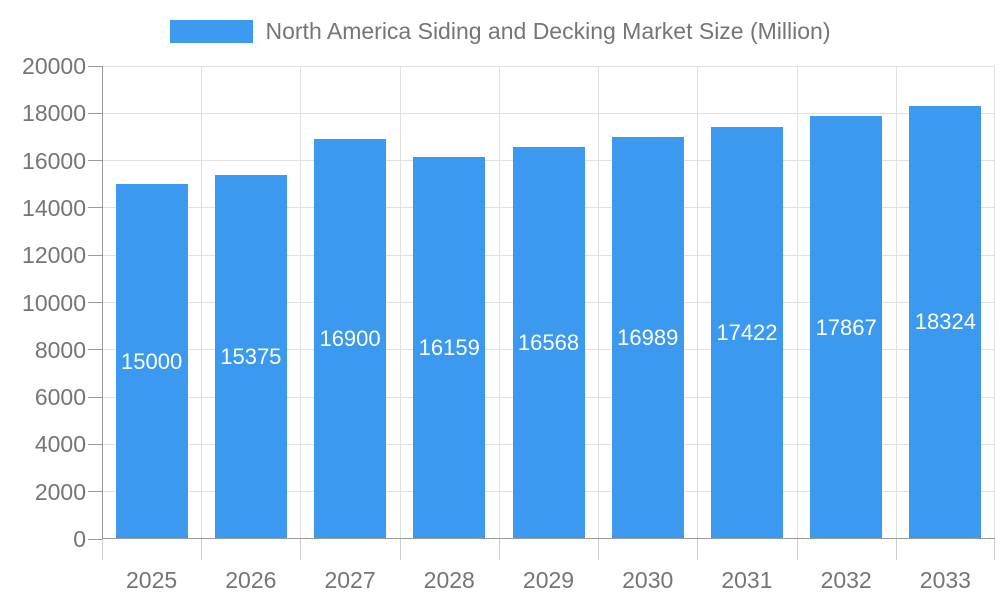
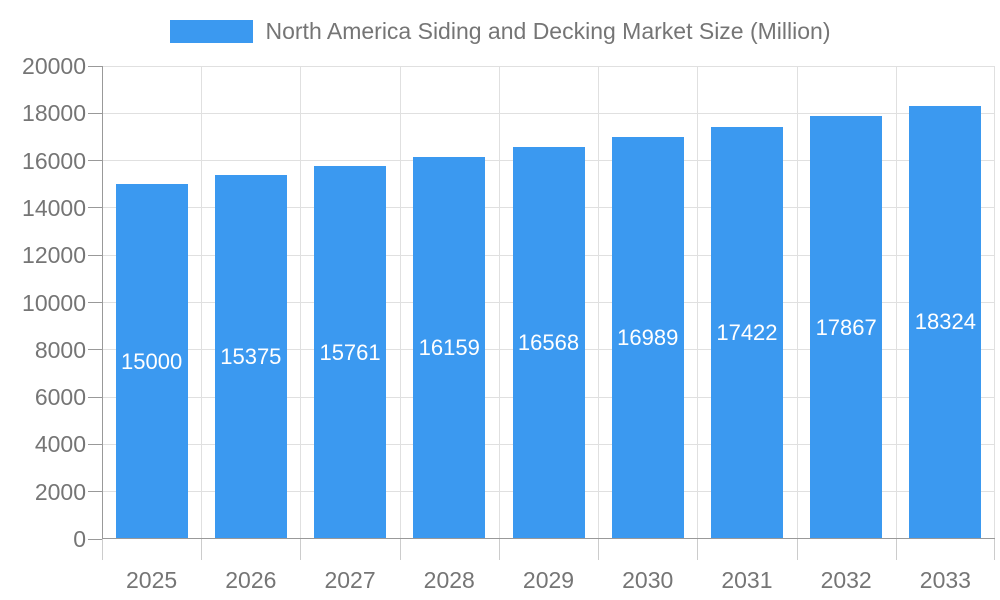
2027: 16900 -> 15761
